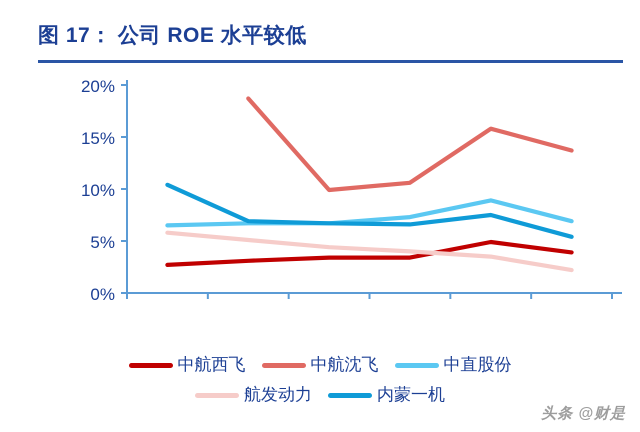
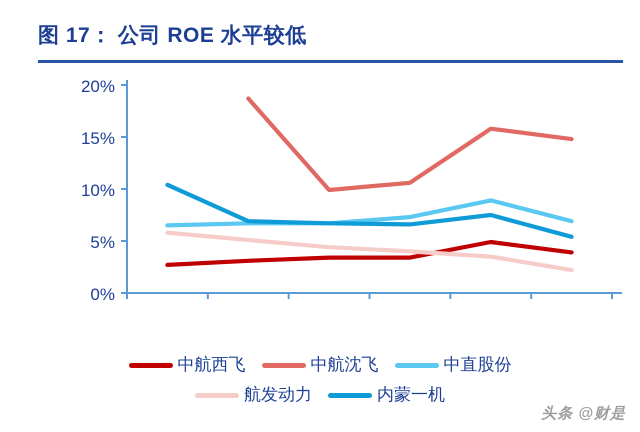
中航沈飞/2021Q3: 13.7% -> 14.8%
